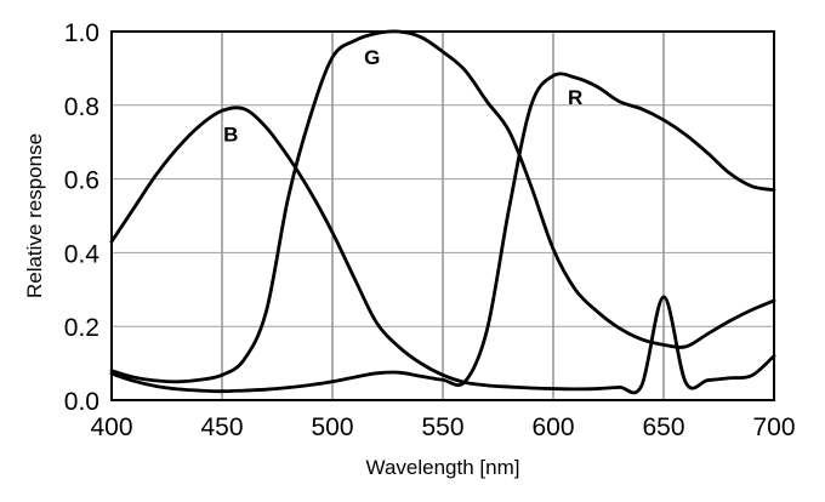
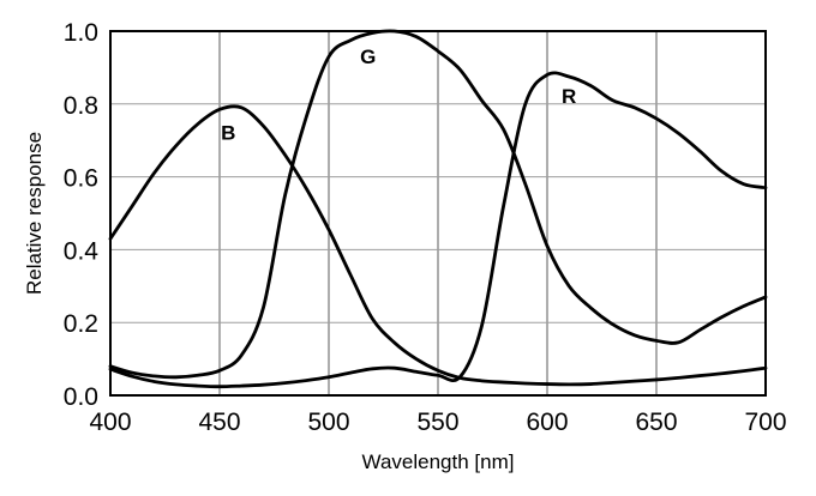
B/650: 0.28 -> 0.04
B/700: 0.12 -> 0.07
